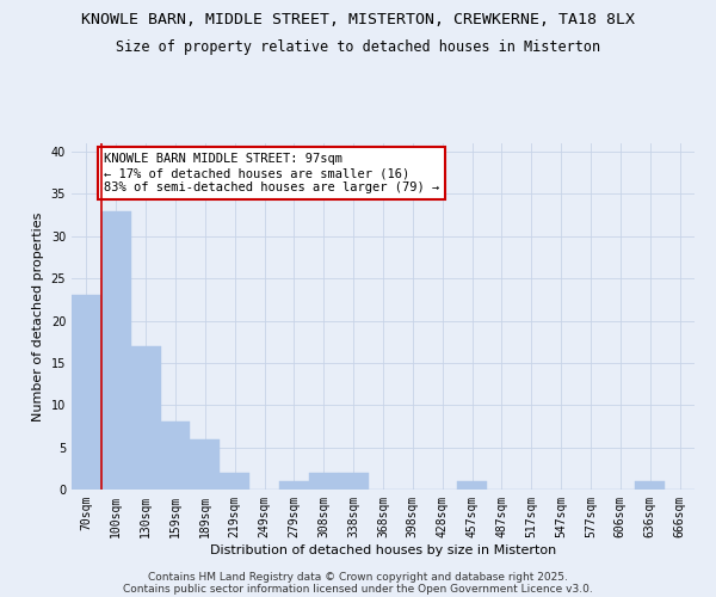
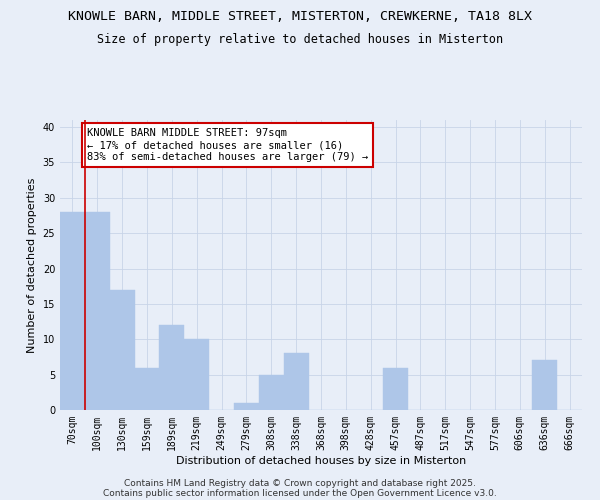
70sqm: 23 -> 28
100sqm: 33 -> 28
159sqm: 8 -> 6
189sqm: 6 -> 12
219sqm: 2 -> 10
308sqm: 2 -> 5
338sqm: 2 -> 8
457sqm: 1 -> 6
636sqm: 1 -> 7
